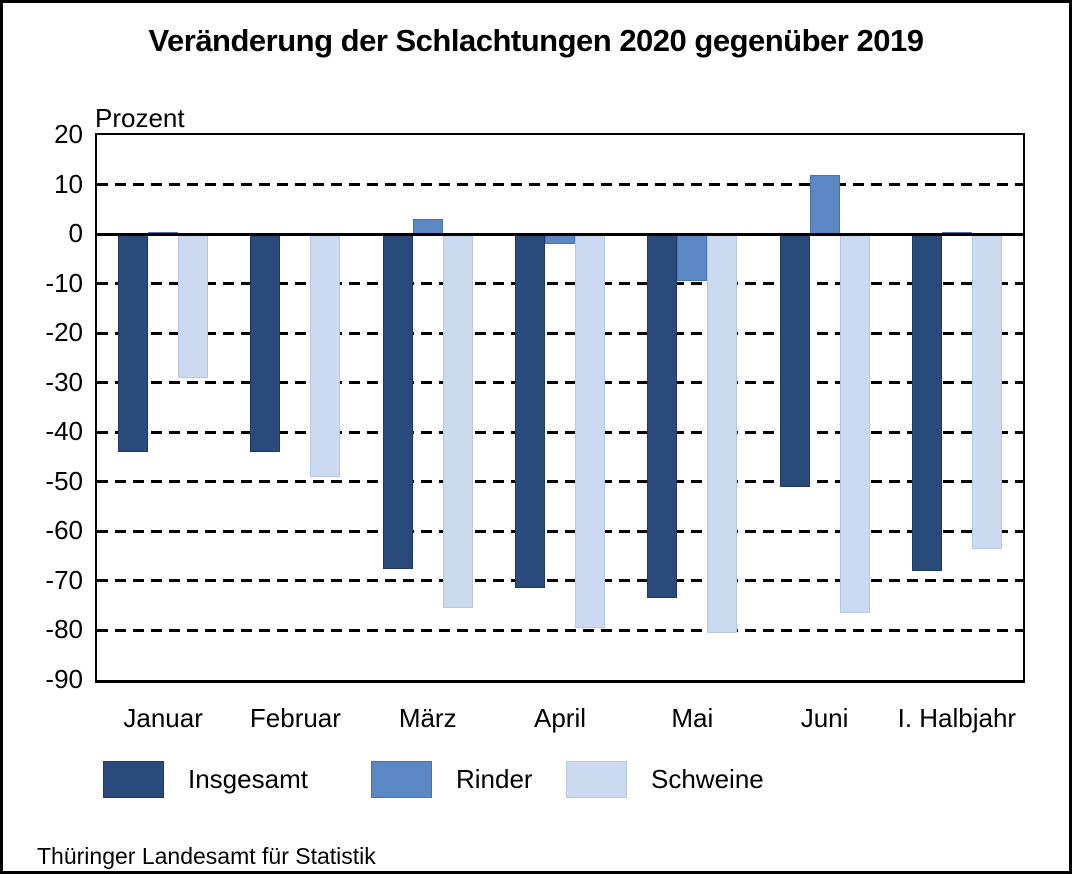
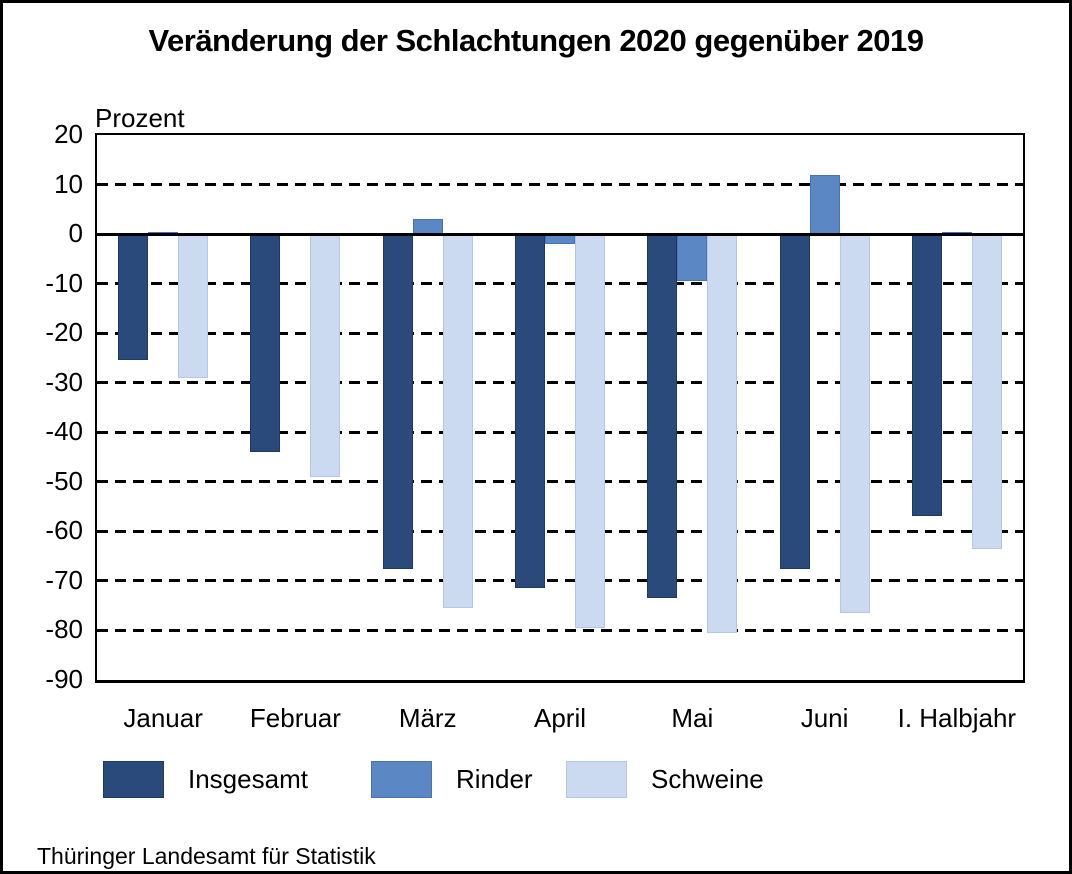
Insgesamt/Januar: -44 -> -26
Insgesamt/Juni: -51 -> -68
Insgesamt/I. Halbjahr: -68 -> -57
